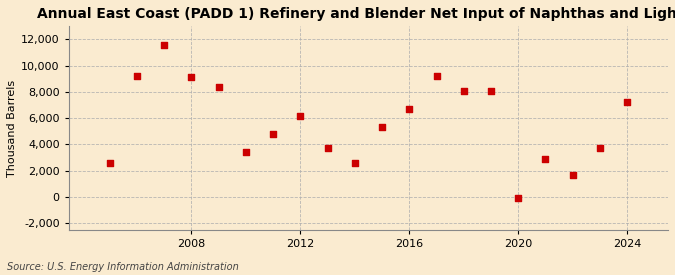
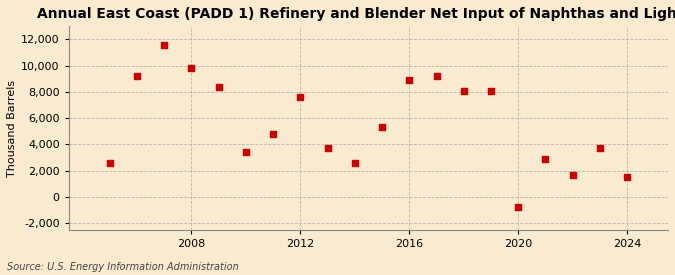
2008: 9,100 -> 9,800
2012: 6,200 -> 7,600
2016: 6,700 -> 8,900
2020: -100 -> -800
2024: 7,200 -> 1,500
